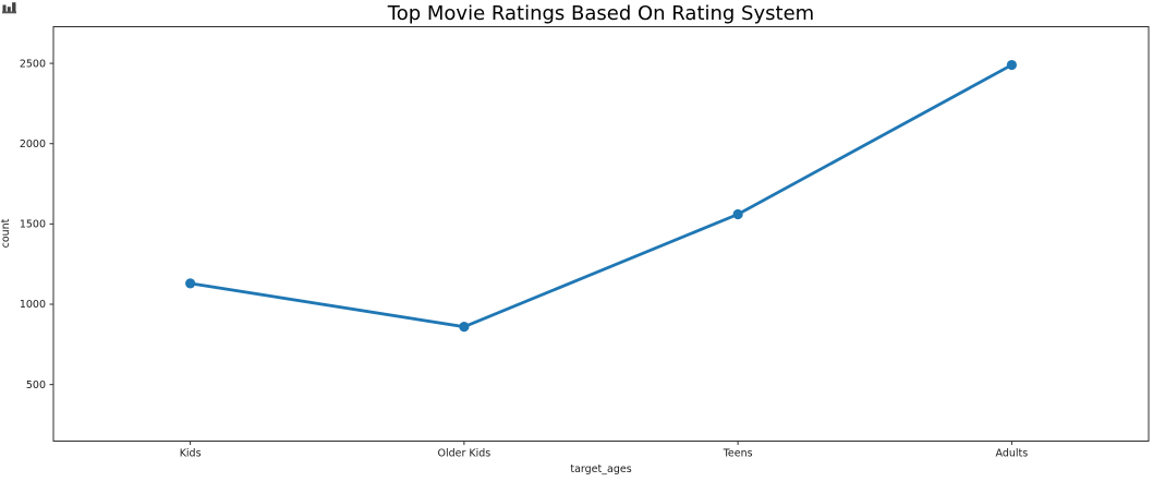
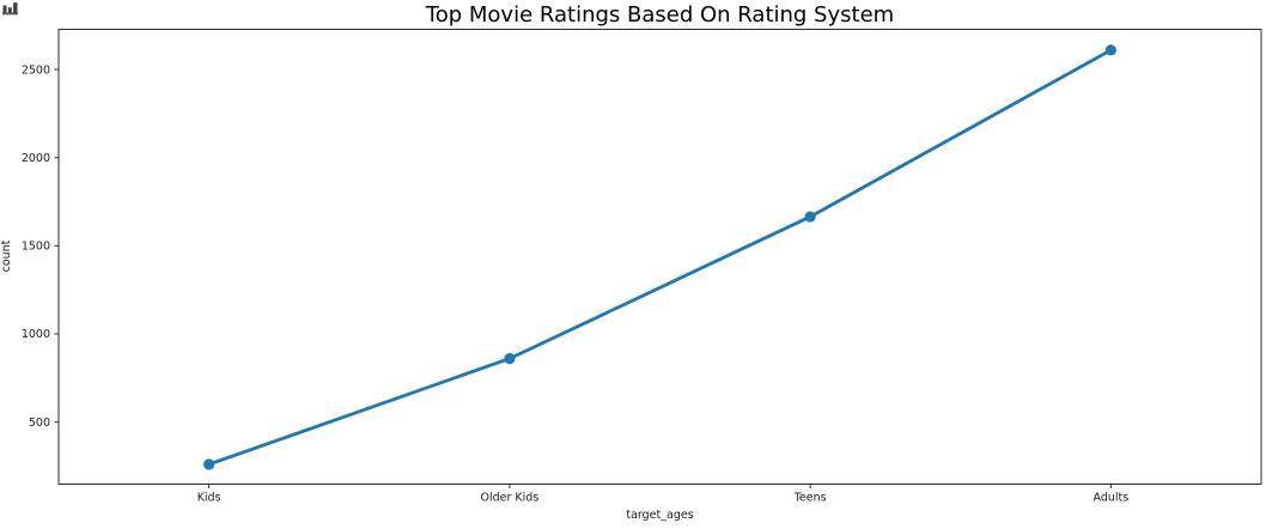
Kids: 1130 -> 260
Teens: 1560 -> 1660
Adults: 2490 -> 2610
